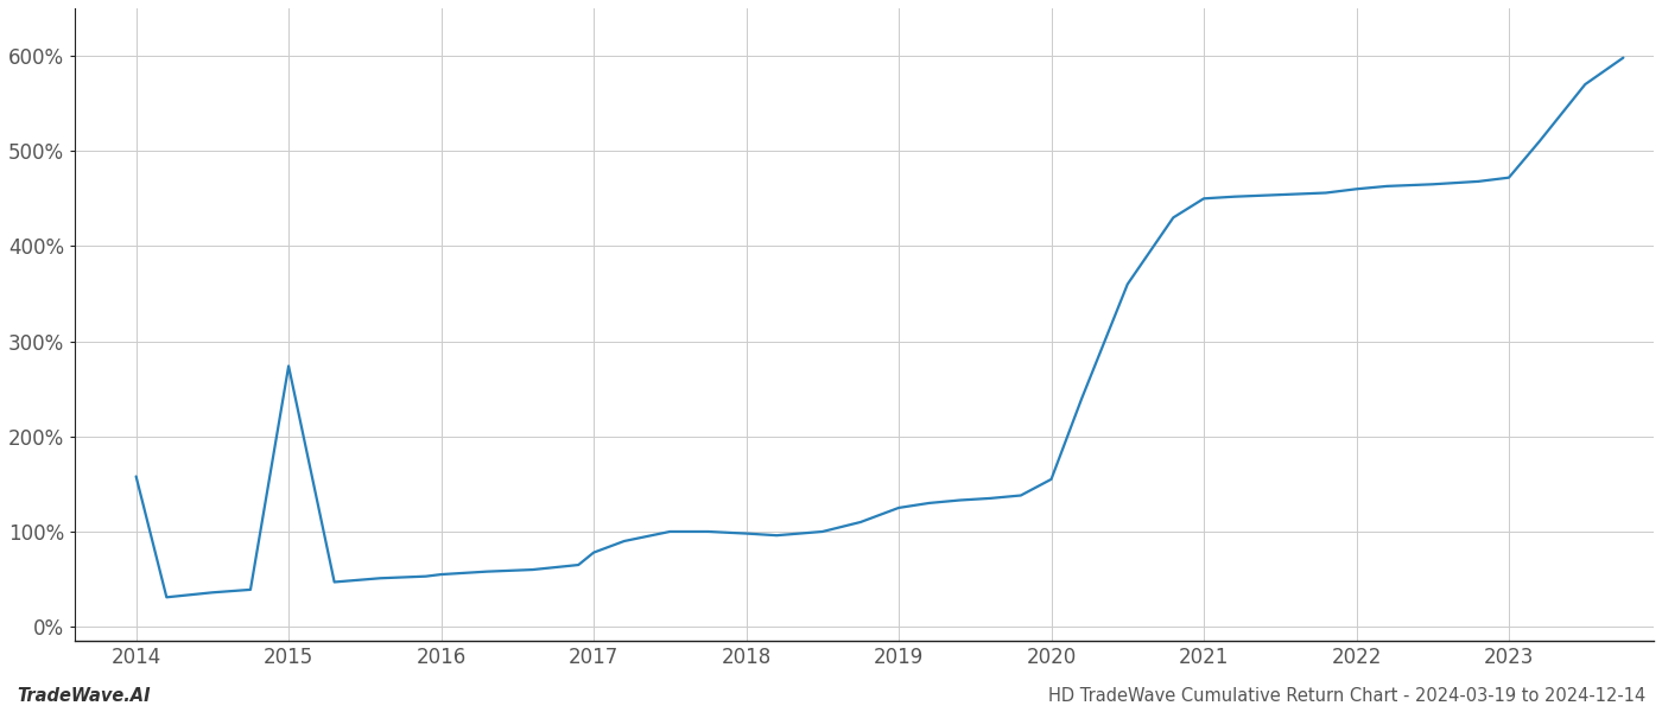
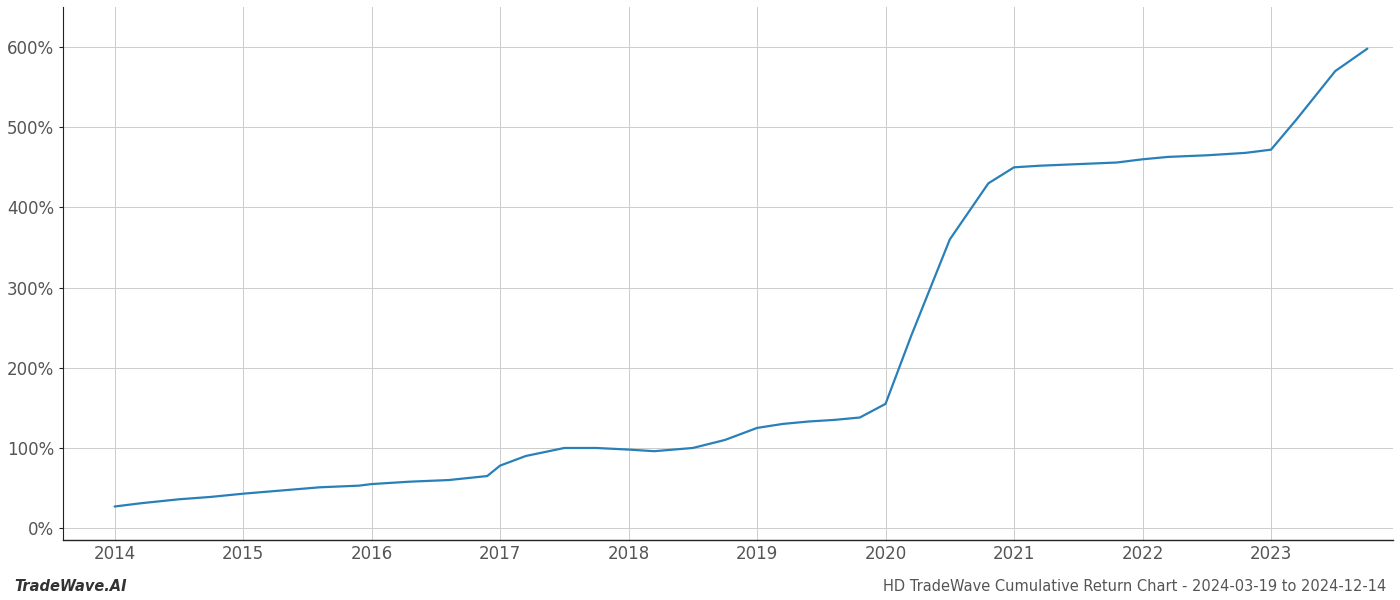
2014: 158% -> 27%
2015: 274% -> 43%
